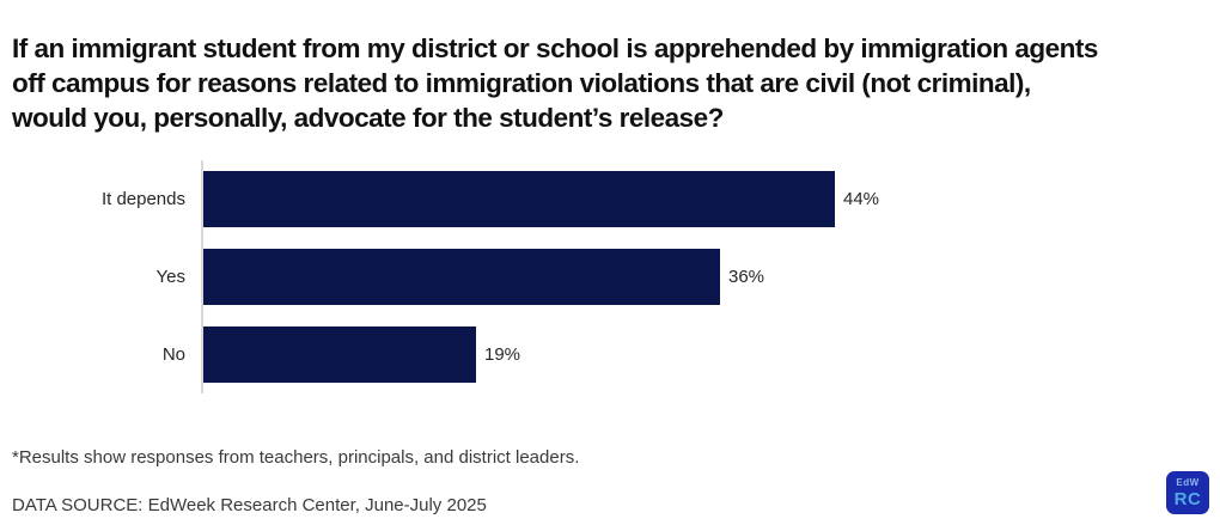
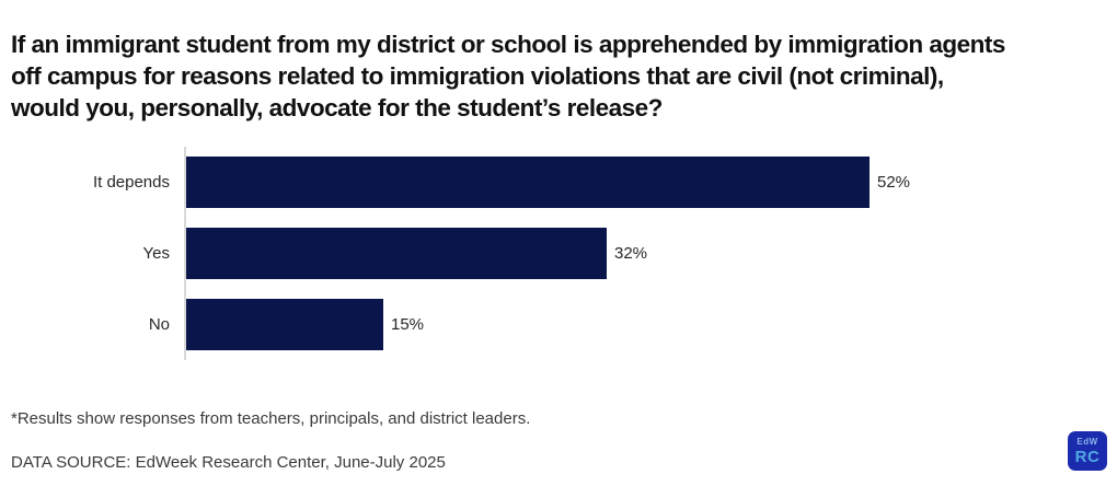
It depends: 44% -> 52%
Yes: 36% -> 32%
No: 19% -> 15%
